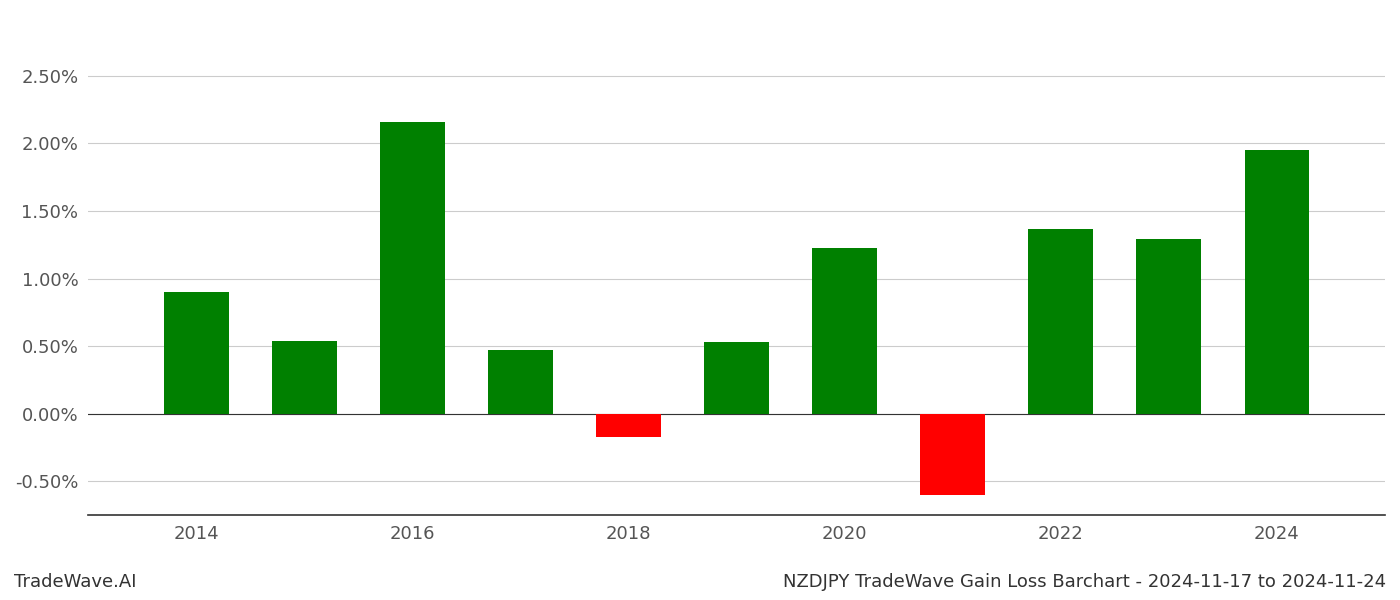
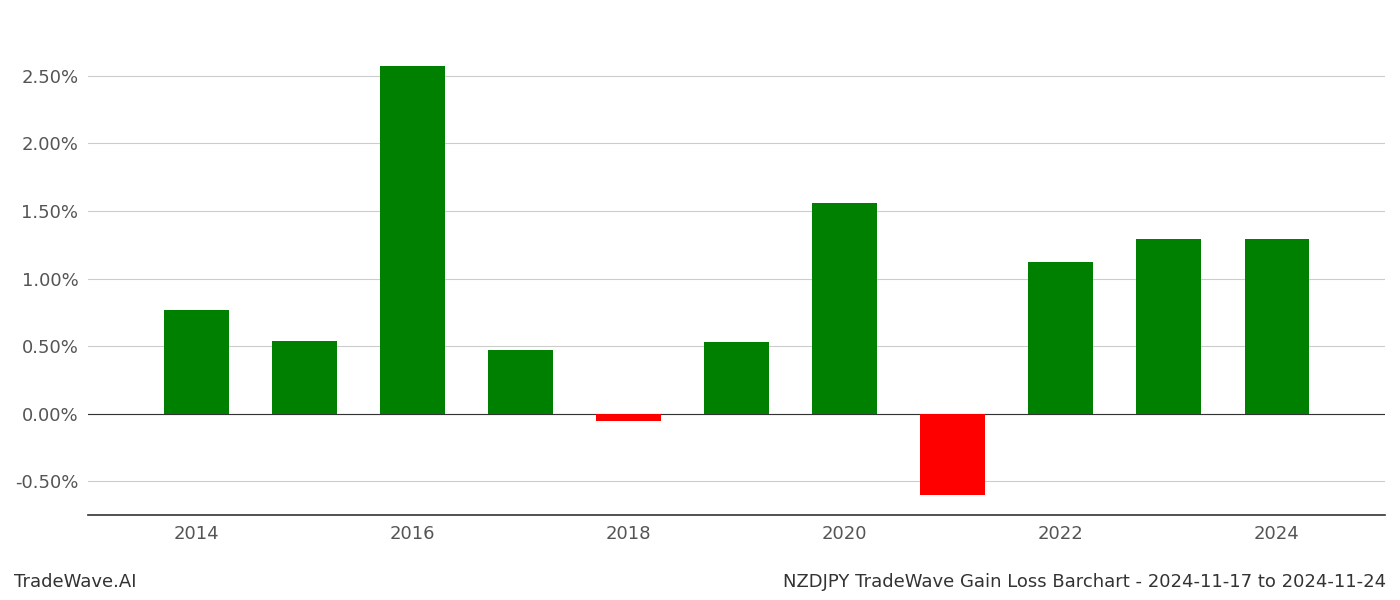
2014: 0.90% -> 0.77%
2016: 2.16% -> 2.57%
2018: -0.17% -> -0.05%
2020: 1.23% -> 1.56%
2022: 1.37% -> 1.12%
2024: 1.95% -> 1.29%
